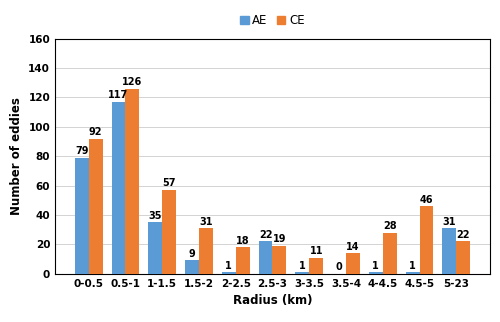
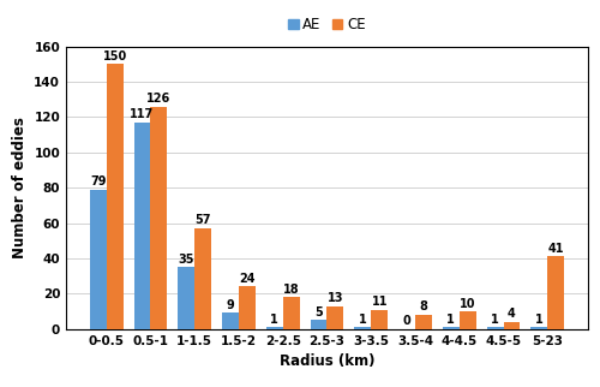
CE/0-0.5: 92 -> 150
CE/1.5-2: 31 -> 24
AE/2.5-3: 22 -> 5
CE/2.5-3: 19 -> 13
CE/3.5-4: 14 -> 8
CE/4-4.5: 28 -> 10
CE/4.5-5: 46 -> 4
AE/5-23: 31 -> 1
CE/5-23: 22 -> 41
